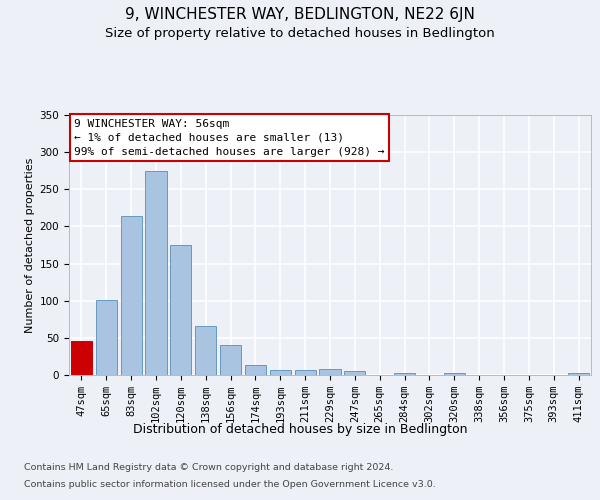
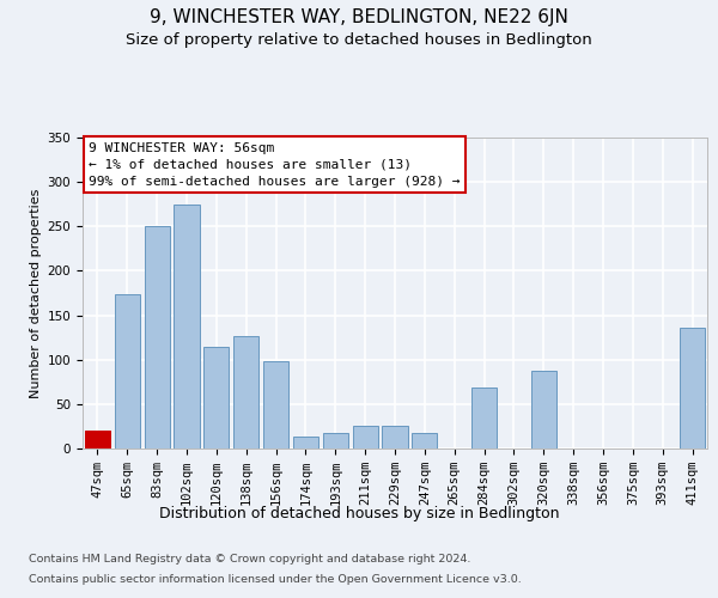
47sqm: 46 -> 20
65sqm: 101 -> 174
83sqm: 214 -> 250
120sqm: 175 -> 114
138sqm: 66 -> 126
156sqm: 40 -> 98
193sqm: 7 -> 18
211sqm: 7 -> 26
229sqm: 8 -> 26
247sqm: 5 -> 18
284sqm: 3 -> 68
320sqm: 3 -> 88
411sqm: 3 -> 136
